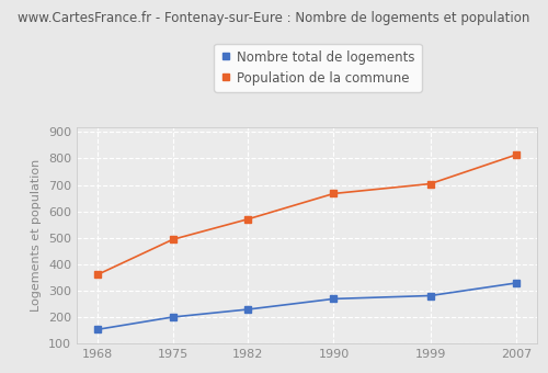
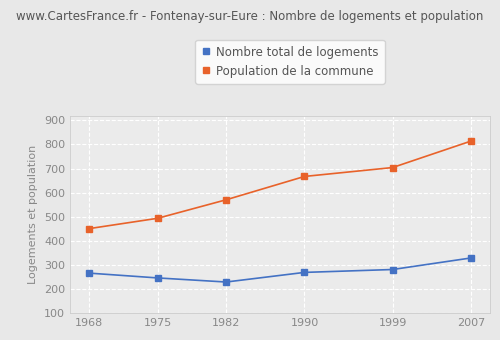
Nombre total de logements/1968: 152 -> 265
Population de la commune/1968: 360 -> 450
Nombre total de logements/1975: 199 -> 245
